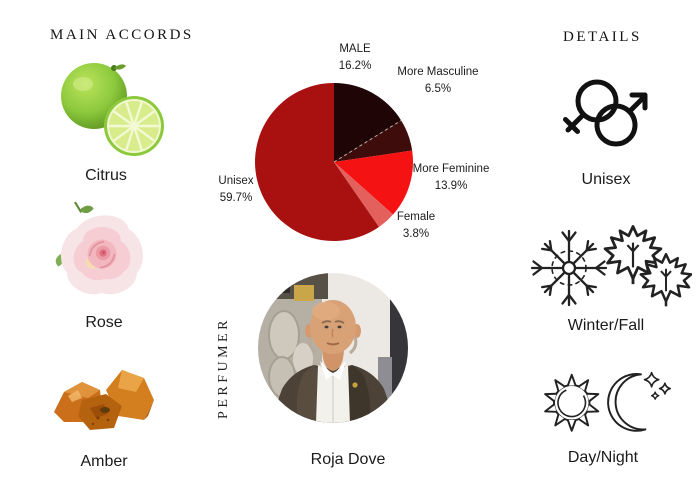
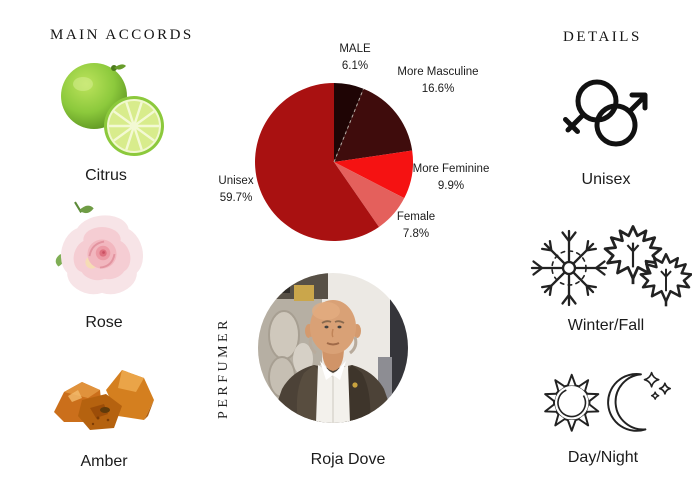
MALE: 16.2% -> 6.1%
More Masculine: 6.5% -> 16.6%
More Feminine: 13.9% -> 9.9%
Female: 3.8% -> 7.8%
